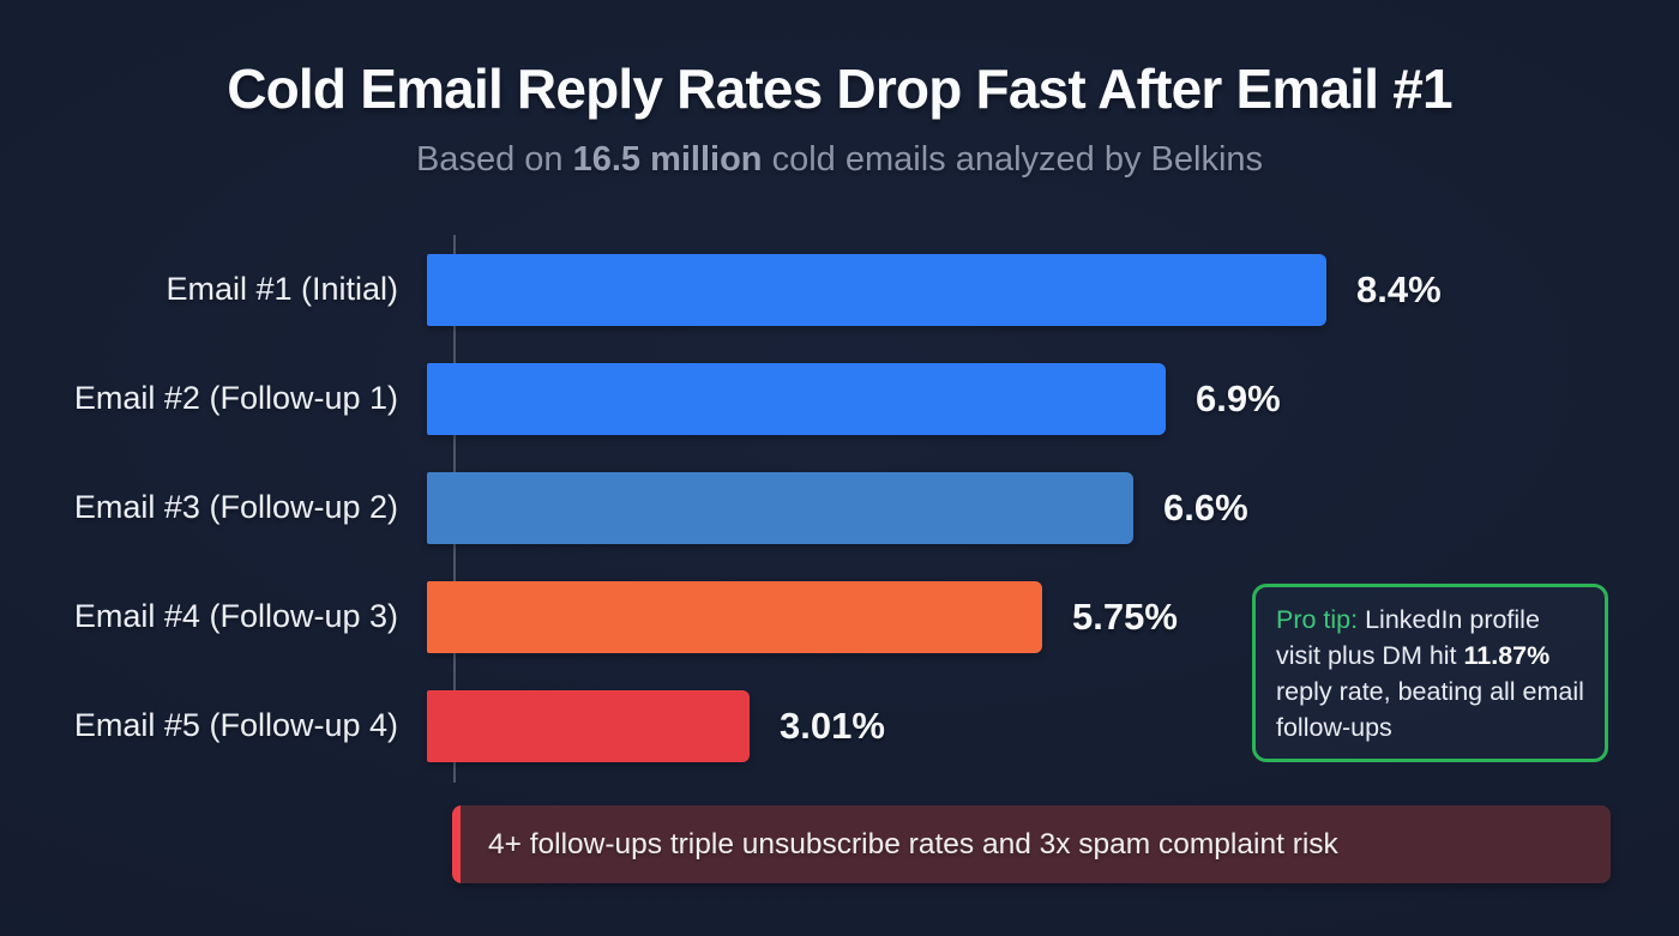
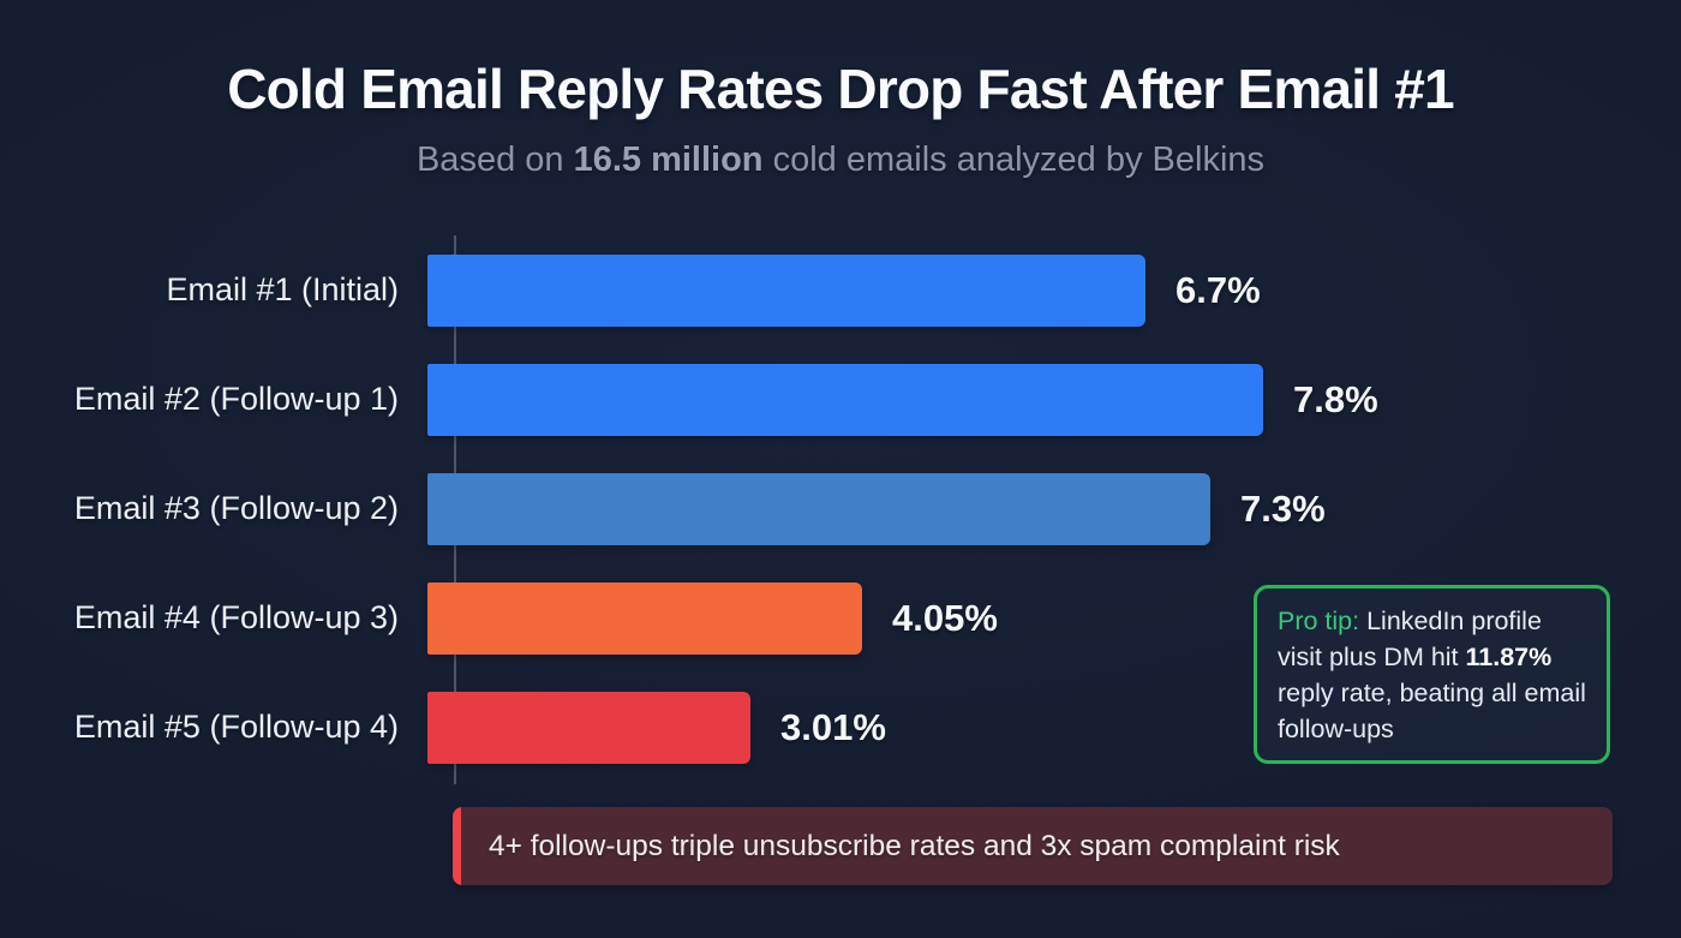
Email #1 (Initial): 8.4% -> 6.7%
Email #2 (Follow-up 1): 6.9% -> 7.8%
Email #3 (Follow-up 2): 6.6% -> 7.3%
Email #4 (Follow-up 3): 5.75% -> 4.05%
